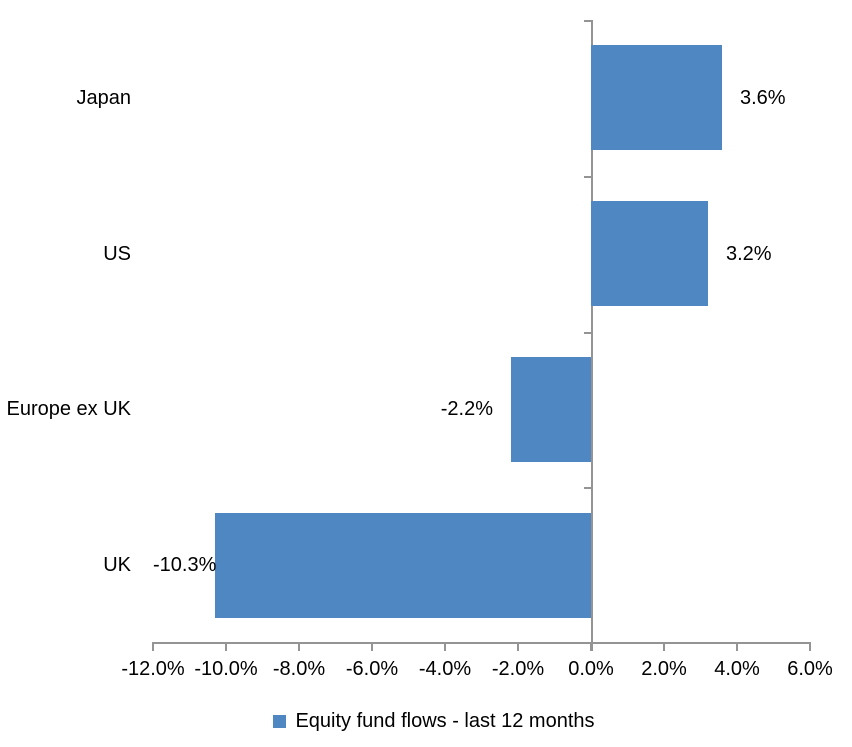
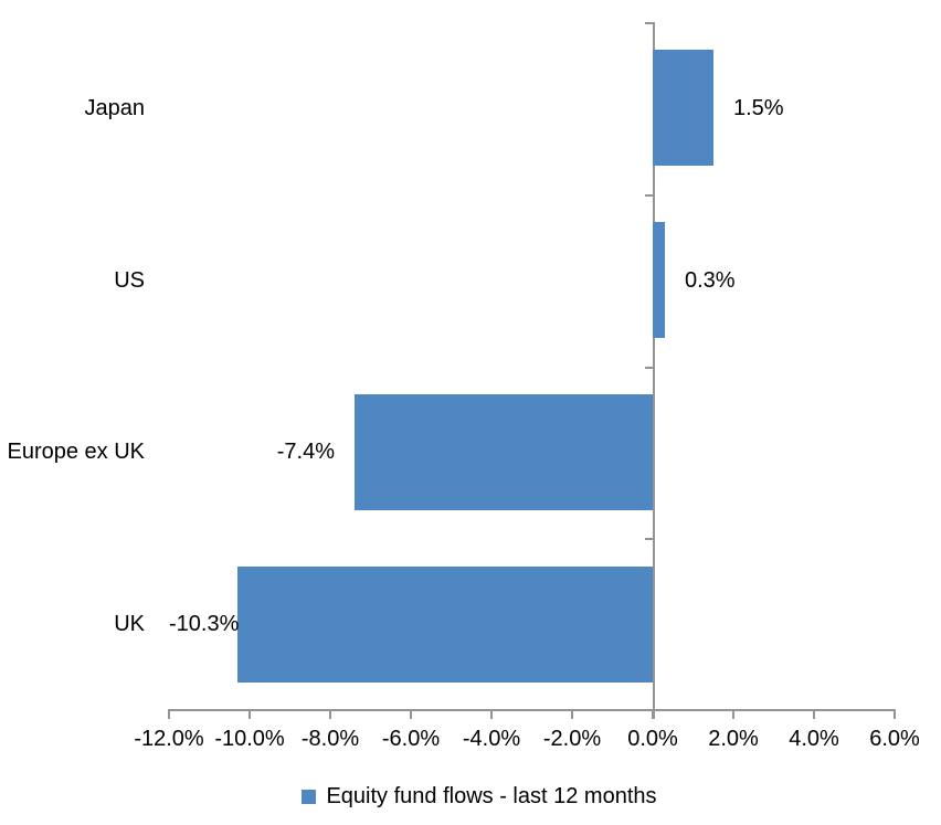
Japan: 3.6% -> 1.5%
US: 3.2% -> 0.3%
Europe ex UK: -2.2% -> -7.4%
